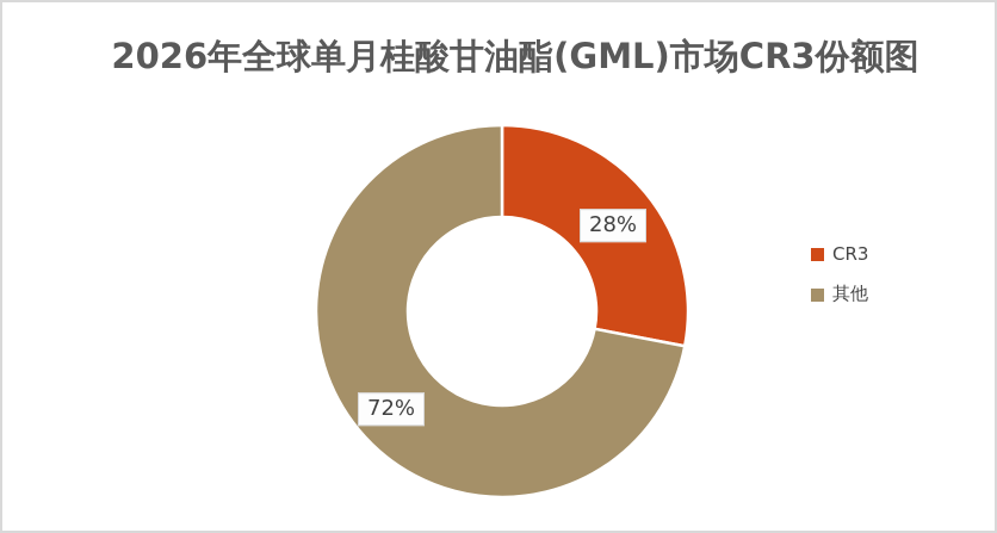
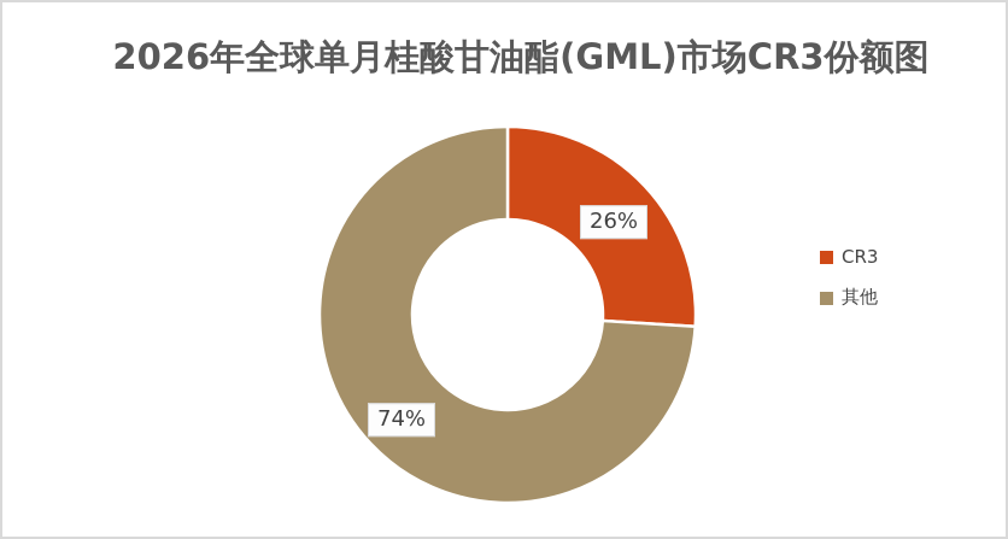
CR3: 28% -> 26%
其他: 72% -> 74%
